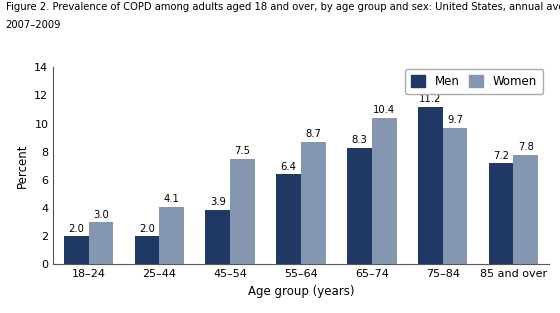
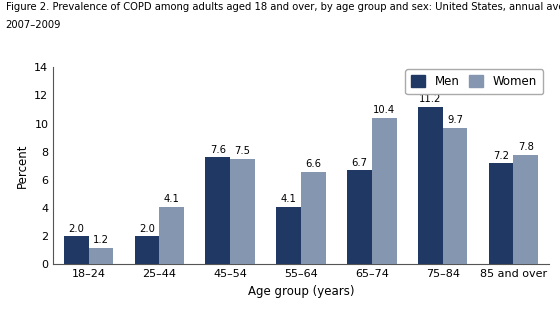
Women/18–24: 3.0 -> 1.2
Men/45–54: 3.9 -> 7.6
Men/55–64: 6.4 -> 4.1
Women/55–64: 8.7 -> 6.6
Men/65–74: 8.3 -> 6.7
